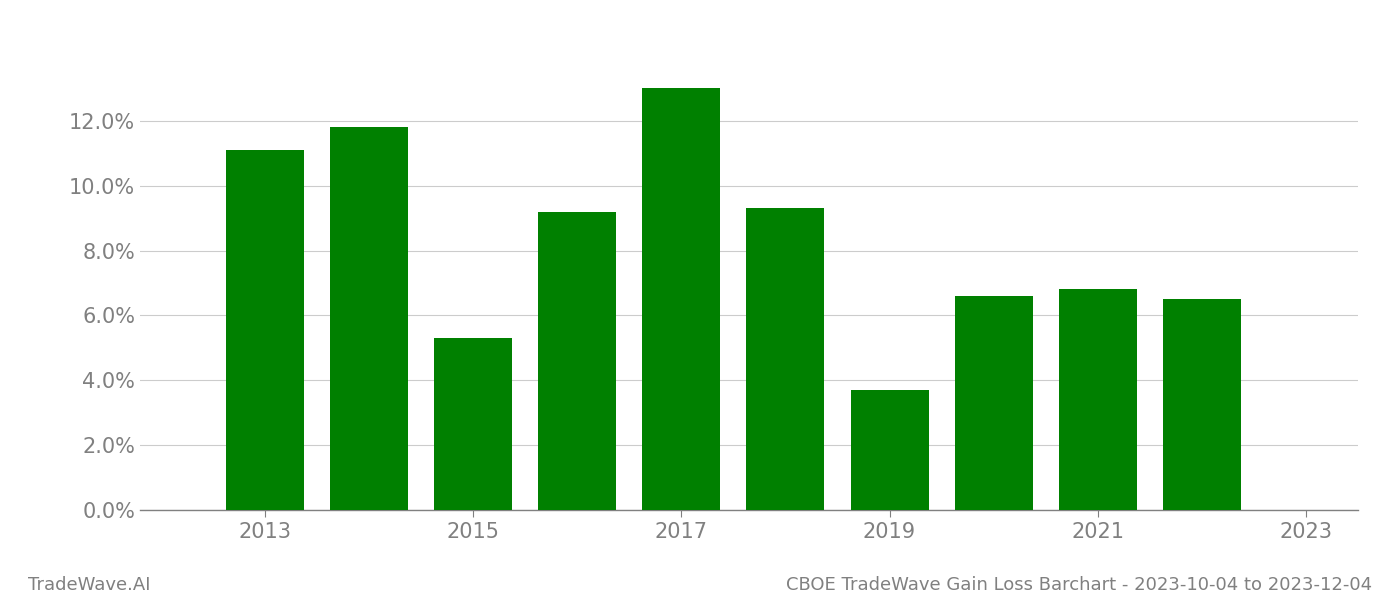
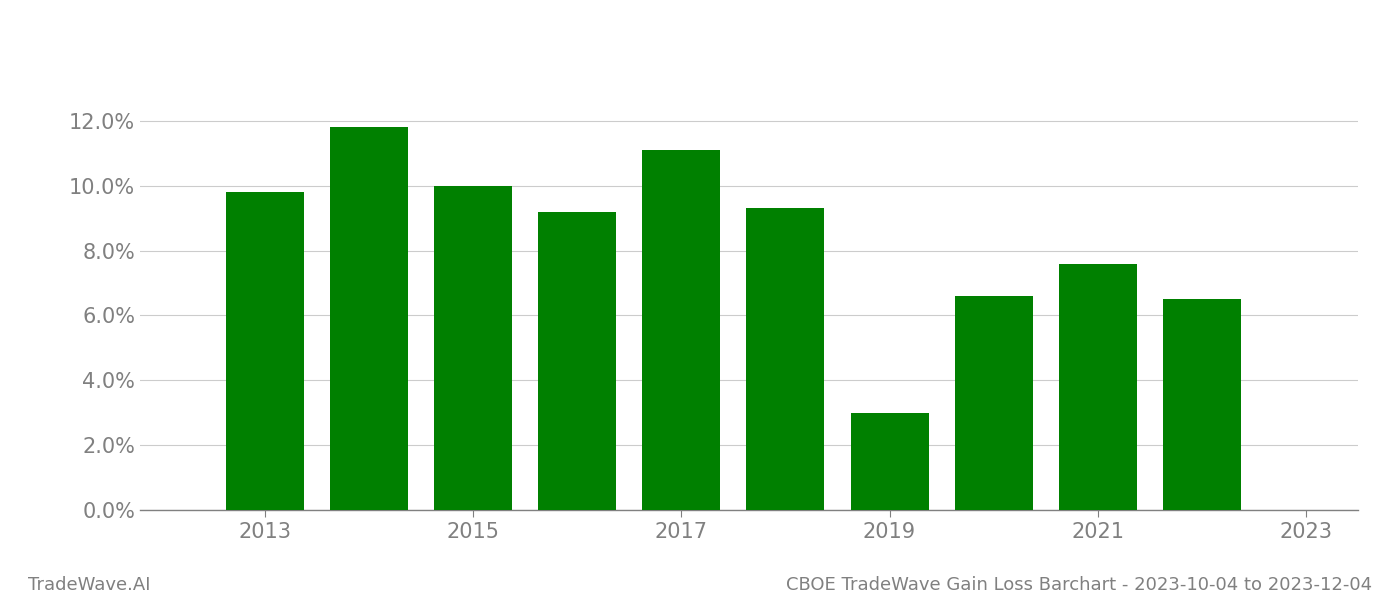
2013: 11.1% -> 9.8%
2015: 5.3% -> 10.0%
2017: 13.0% -> 11.1%
2019: 3.7% -> 3.0%
2021: 6.8% -> 7.6%
